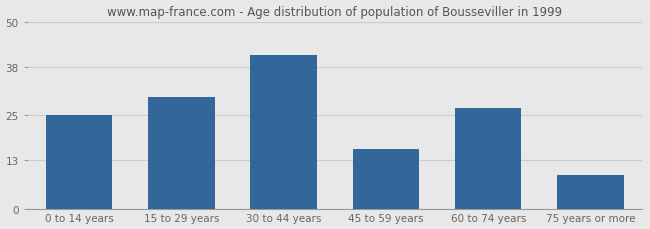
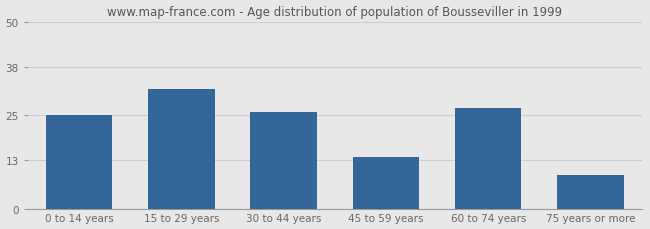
15 to 29 years: 30 -> 32
30 to 44 years: 41 -> 26
45 to 59 years: 16 -> 14
